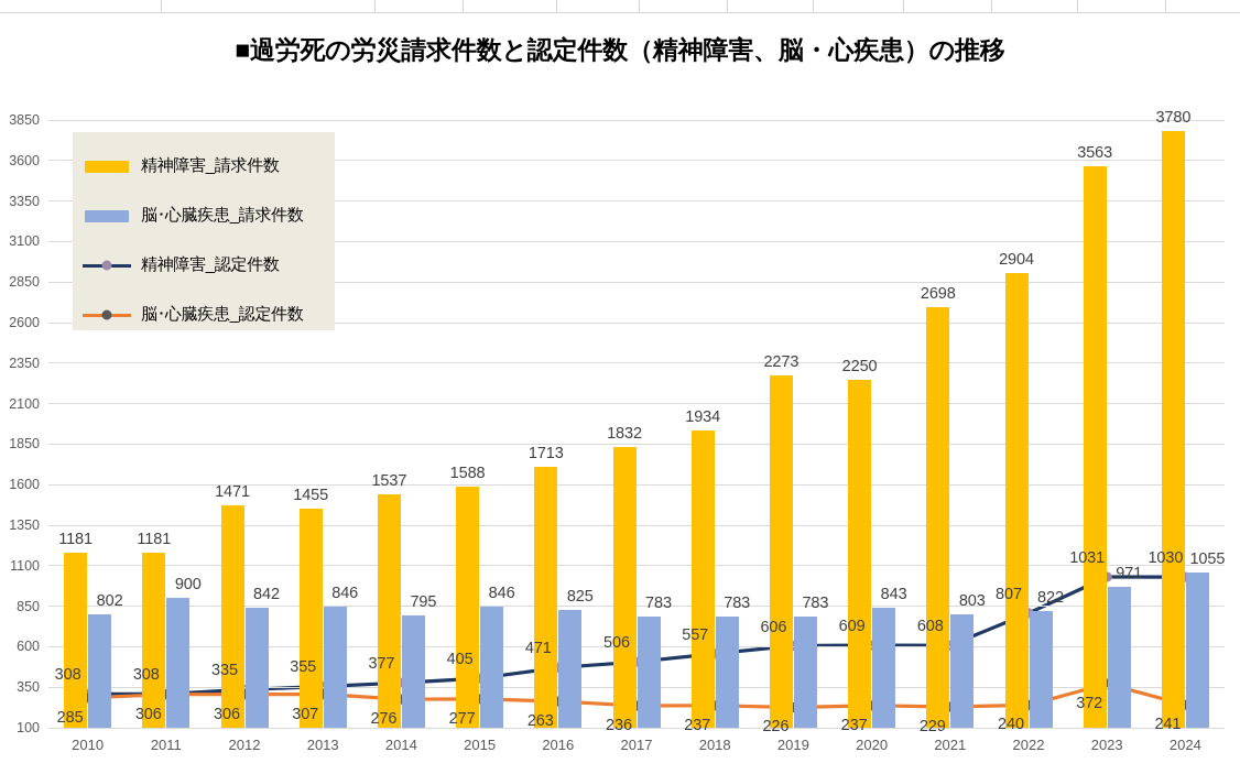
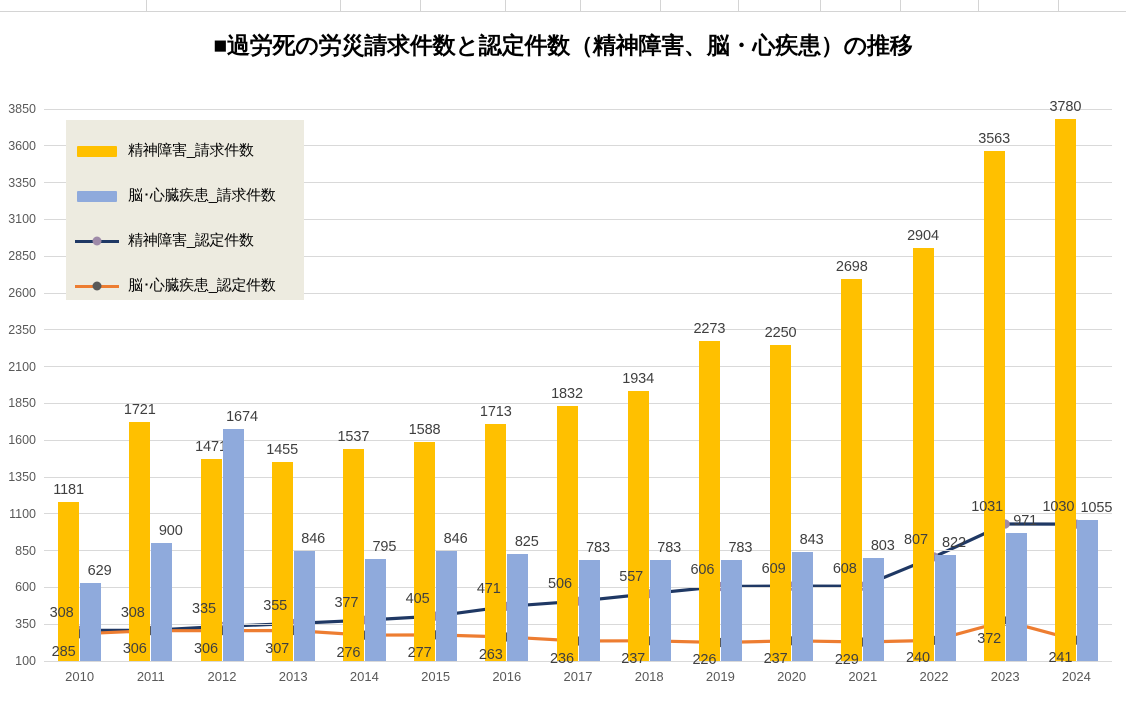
脳･心臓疾患_請求件数/2010: 802 -> 629
精神障害_請求件数/2011: 1181 -> 1721
脳･心臓疾患_請求件数/2012: 842 -> 1674
